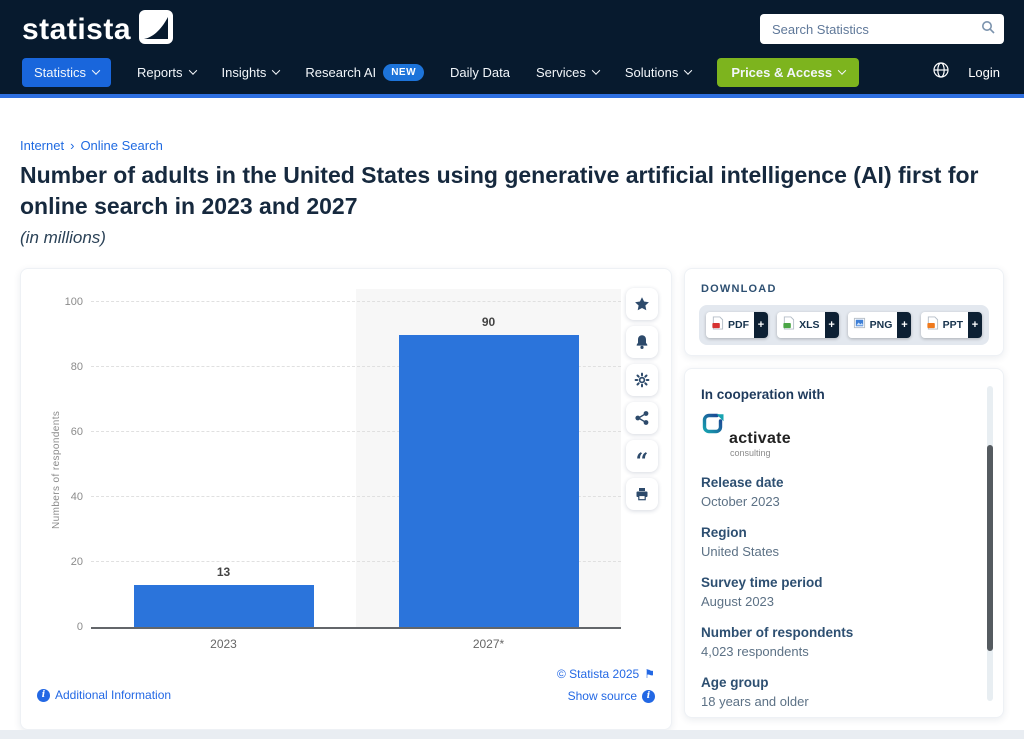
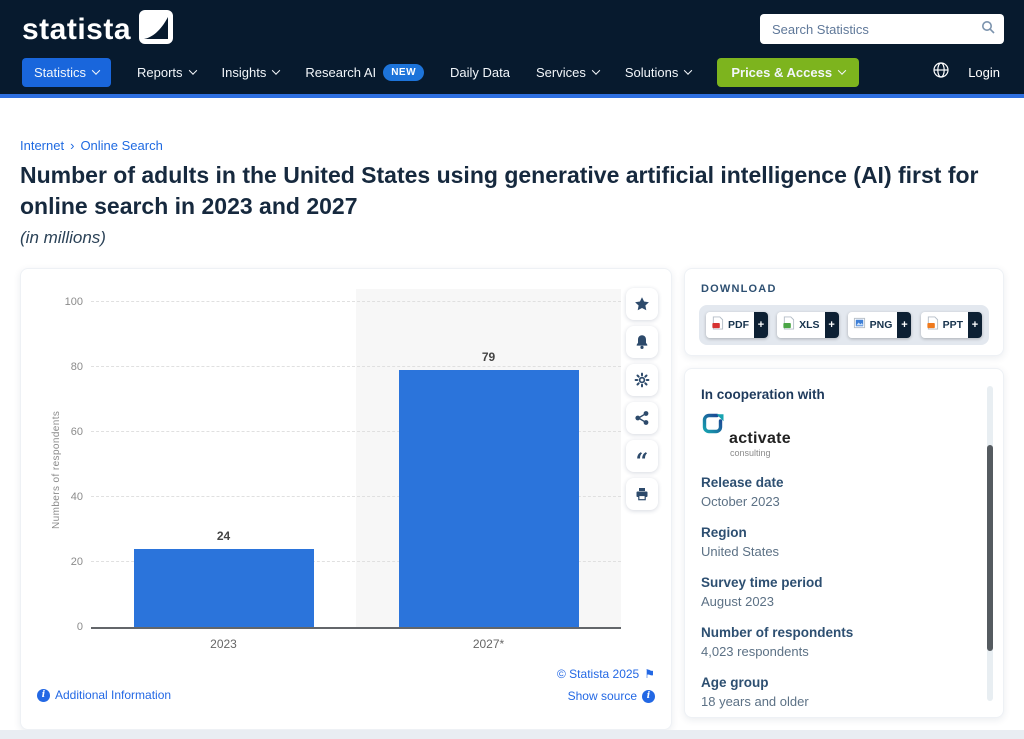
2023: 13 -> 24
2027*: 90 -> 79
